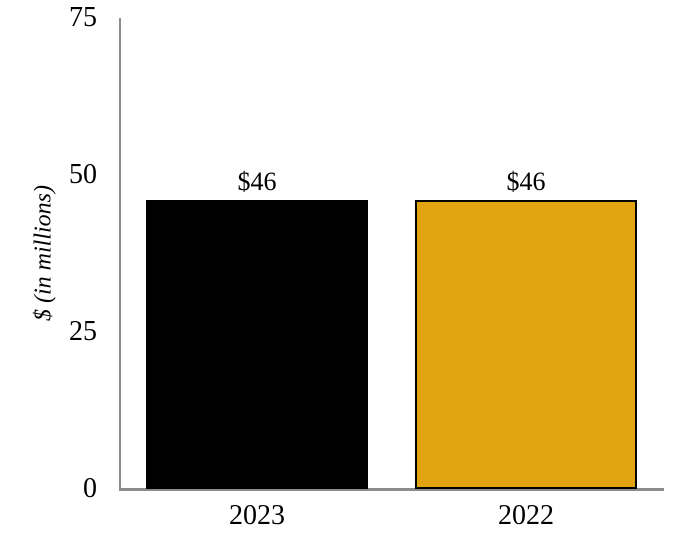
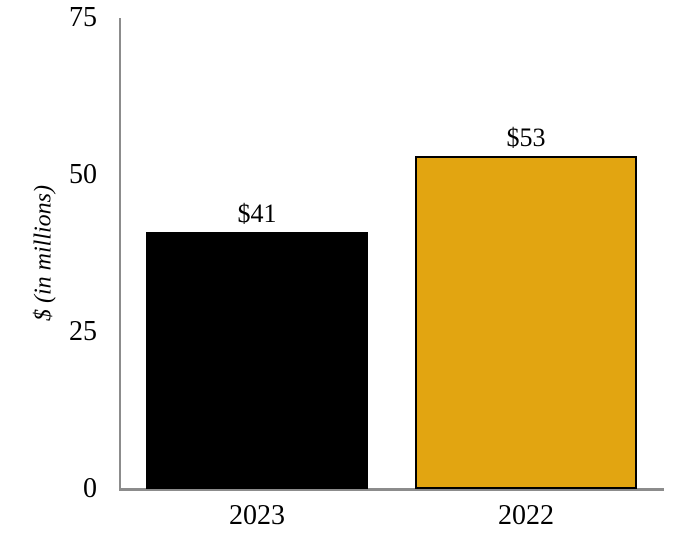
2023: $46 -> $41
2022: $46 -> $53
